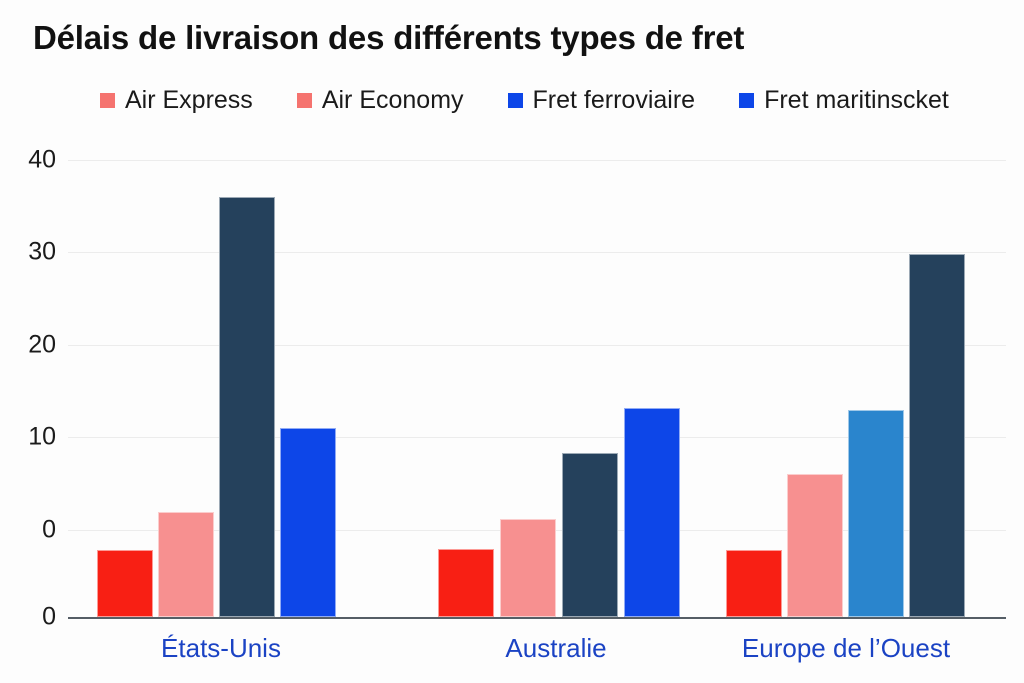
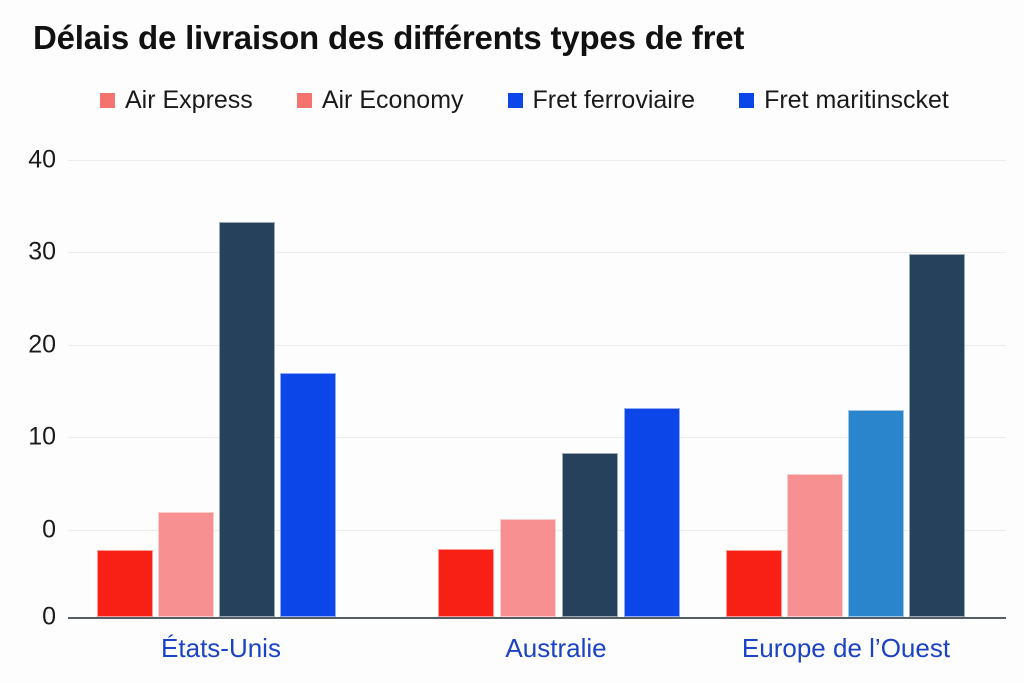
Fret ferroviaire/États-Unis: 36 -> 33
Fret maritinscket/États-Unis: 11 -> 17
